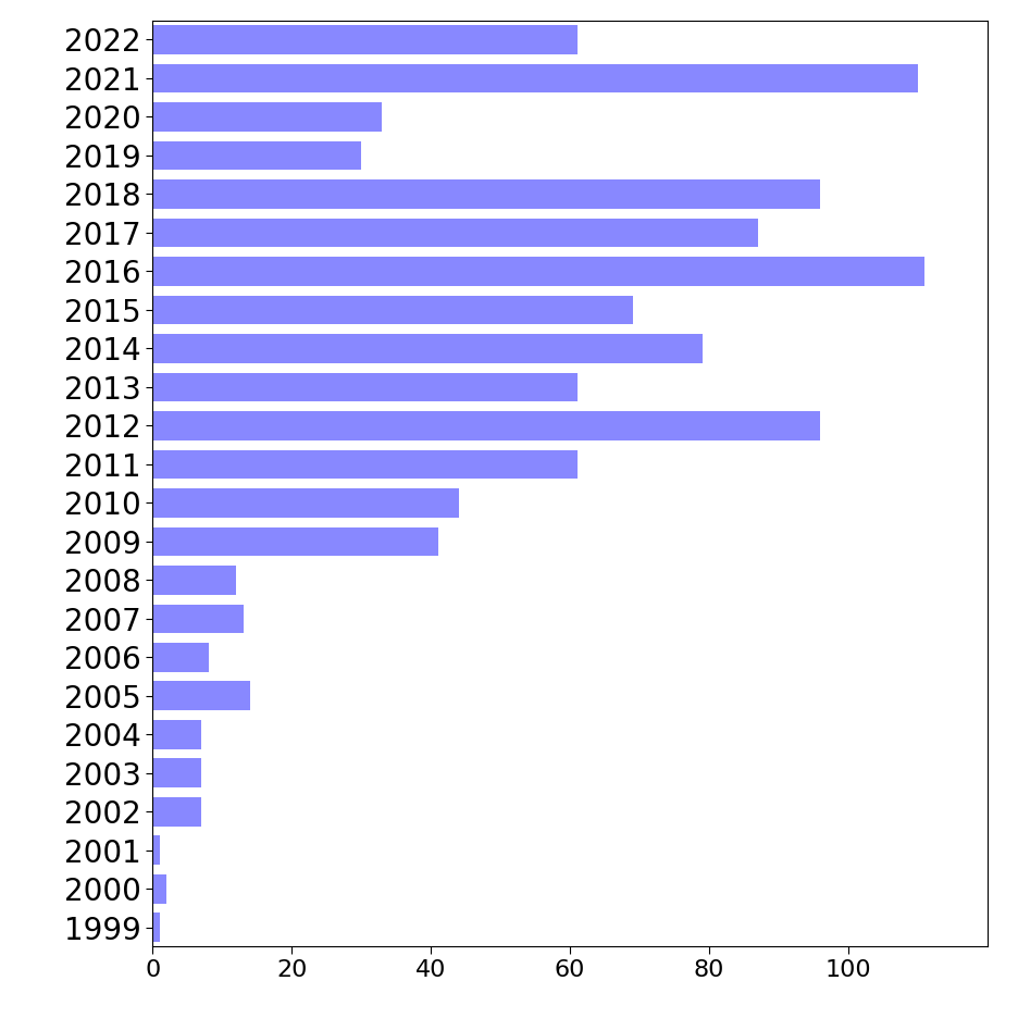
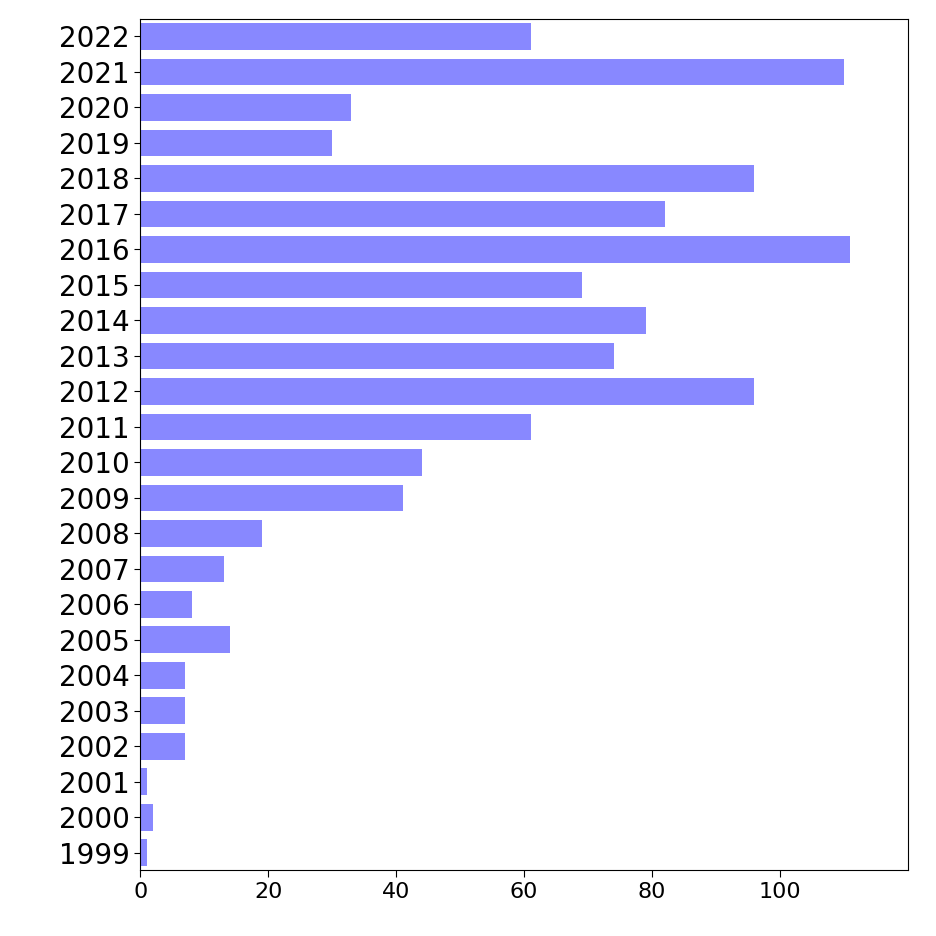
2017: 87 -> 82
2013: 61 -> 74
2008: 12 -> 19
